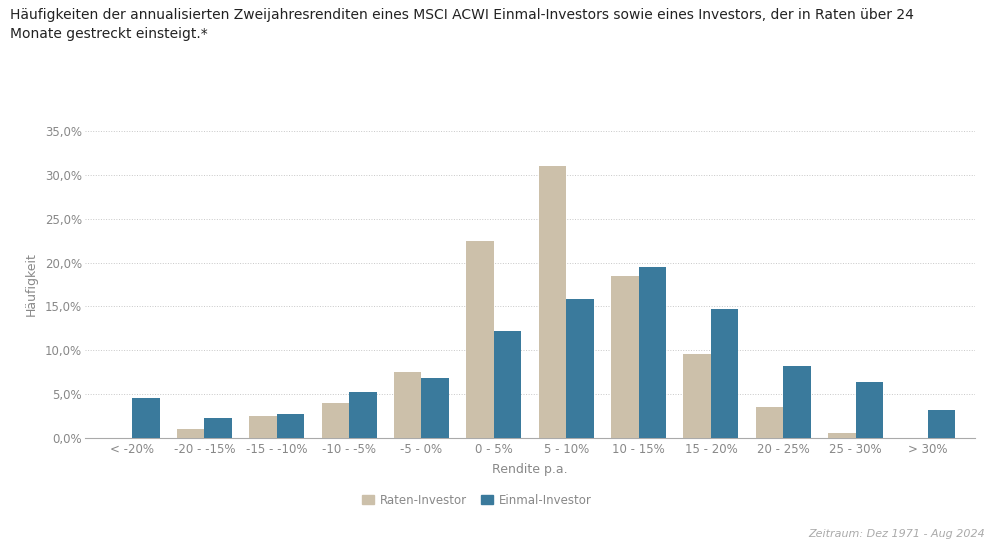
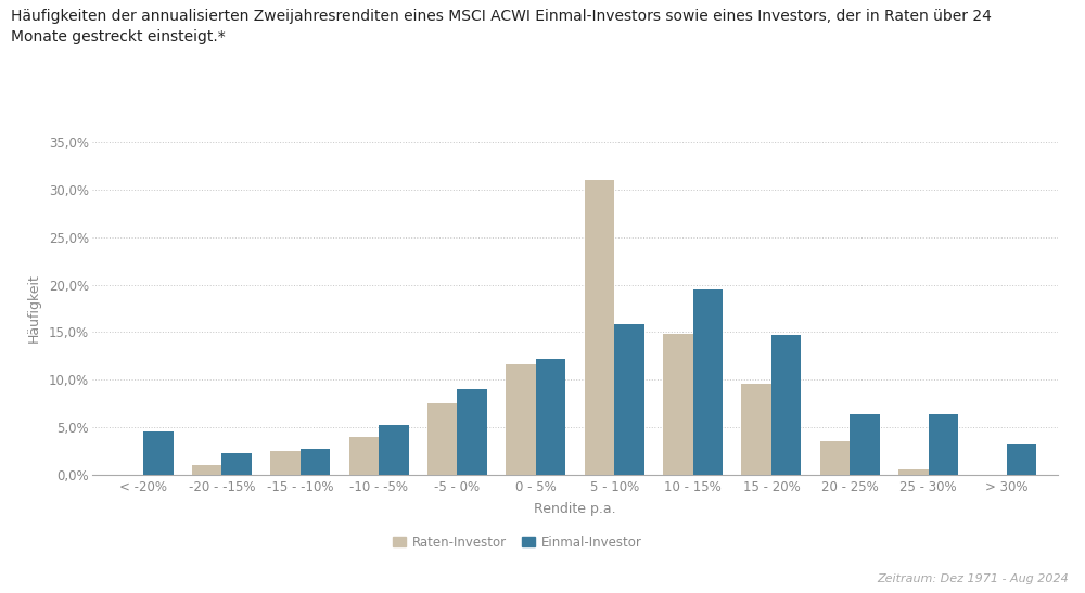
Einmal-Investor/-5 - 0%: 6,8% -> 9,0%
Raten-Investor/0 - 5%: 22,5% -> 11,6%
Raten-Investor/10 - 15%: 18,5% -> 14,8%
Einmal-Investor/20 - 25%: 8,2% -> 6,4%
